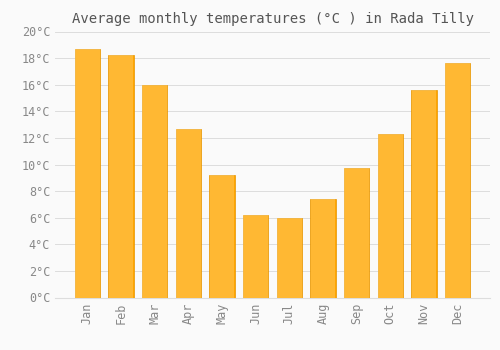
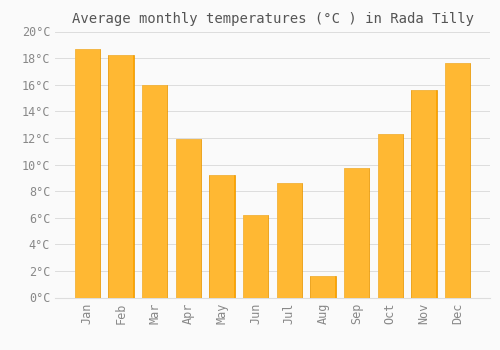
Apr: 12.7°C -> 11.9°C
Jul: 6.0°C -> 8.6°C
Aug: 7.4°C -> 1.6°C
